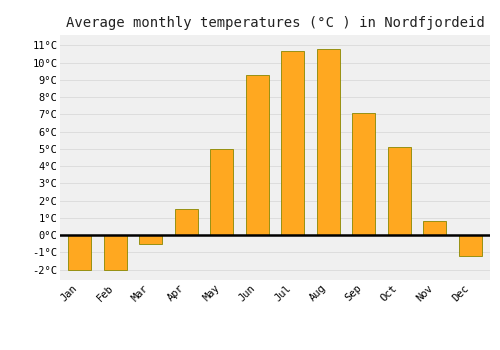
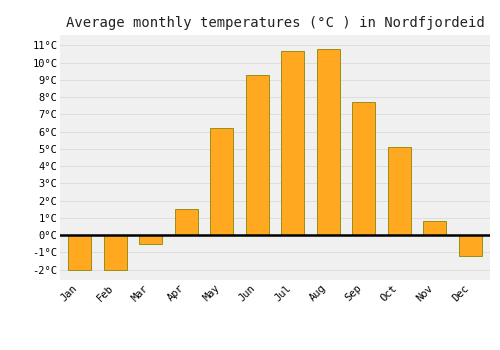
May: 5.0°C -> 6.2°C
Sep: 7.1°C -> 7.7°C
